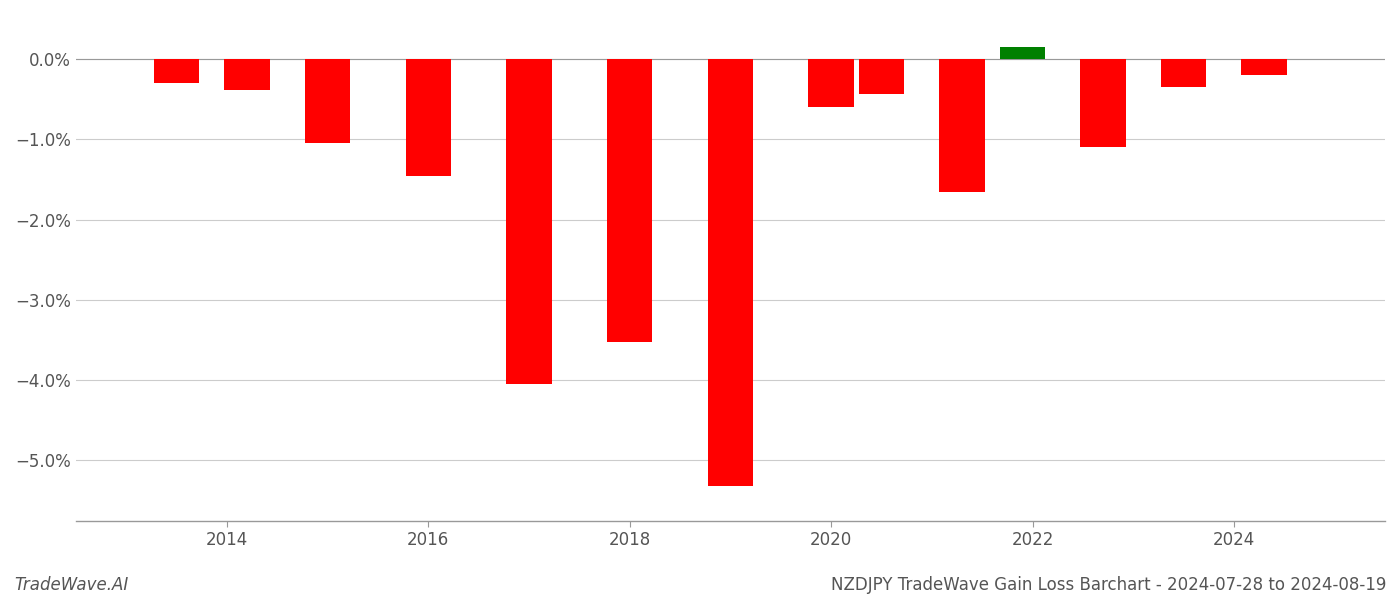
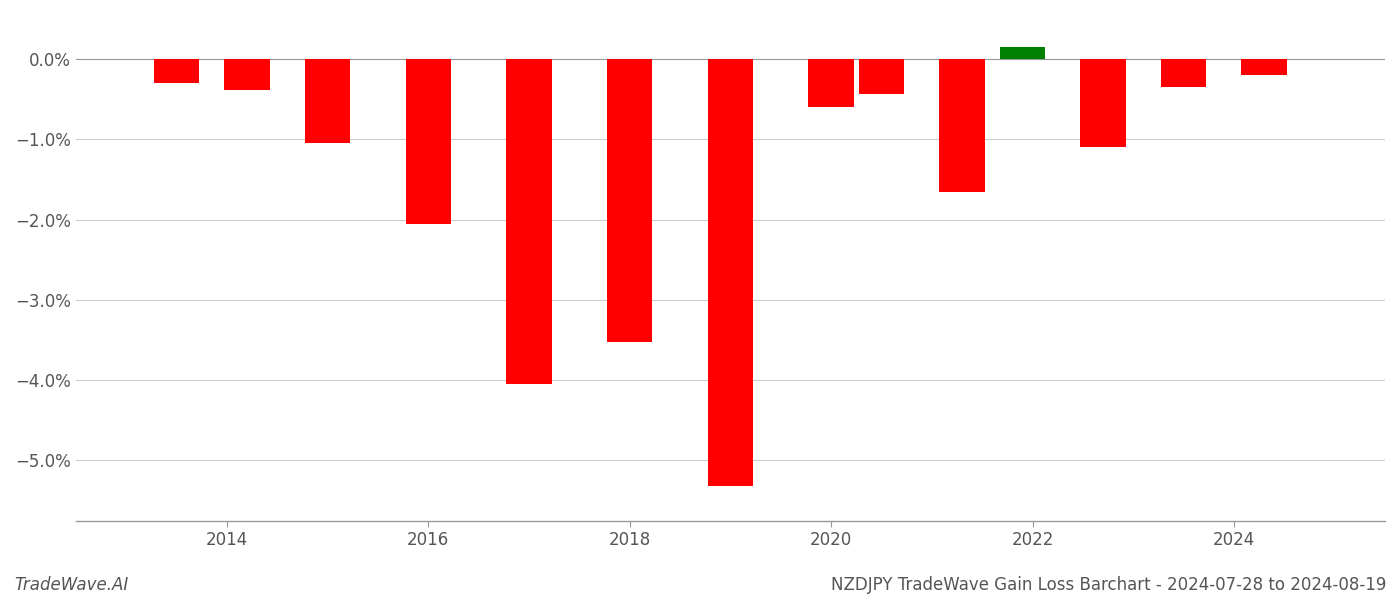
2016: -1.46% -> -2.05%
